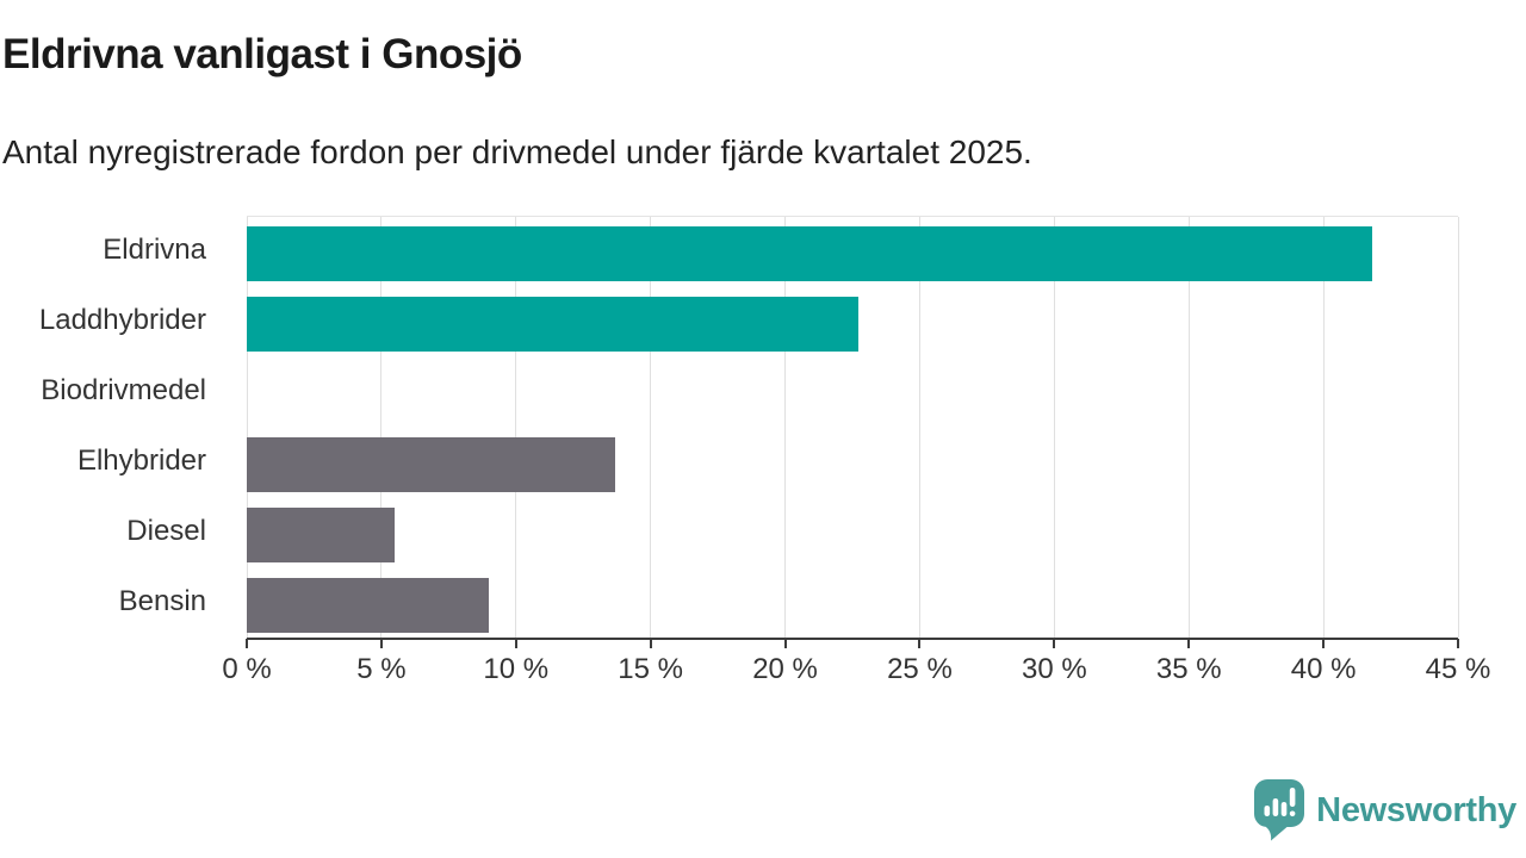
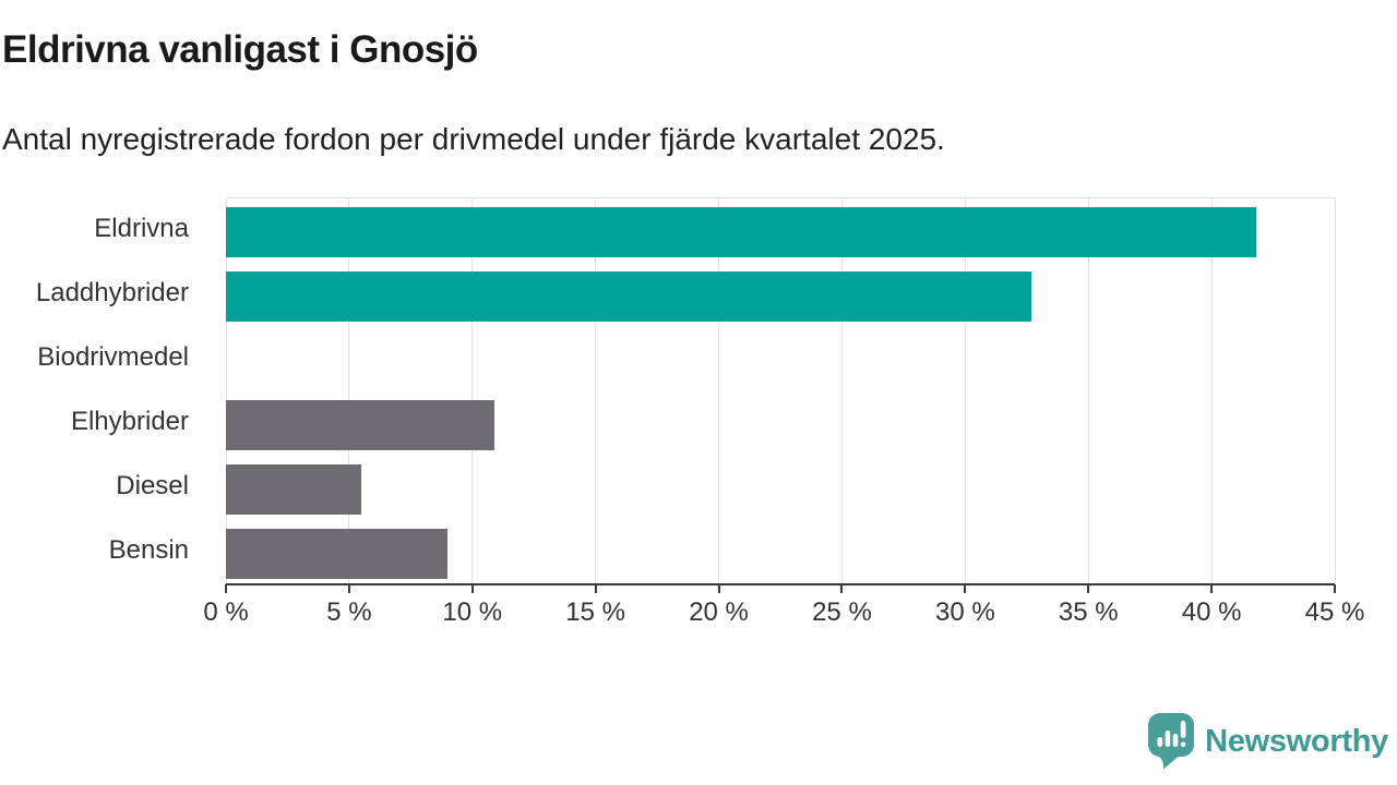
Laddhybrider: 22.7% -> 32.7%
Elhybrider: 13.7% -> 10.9%
